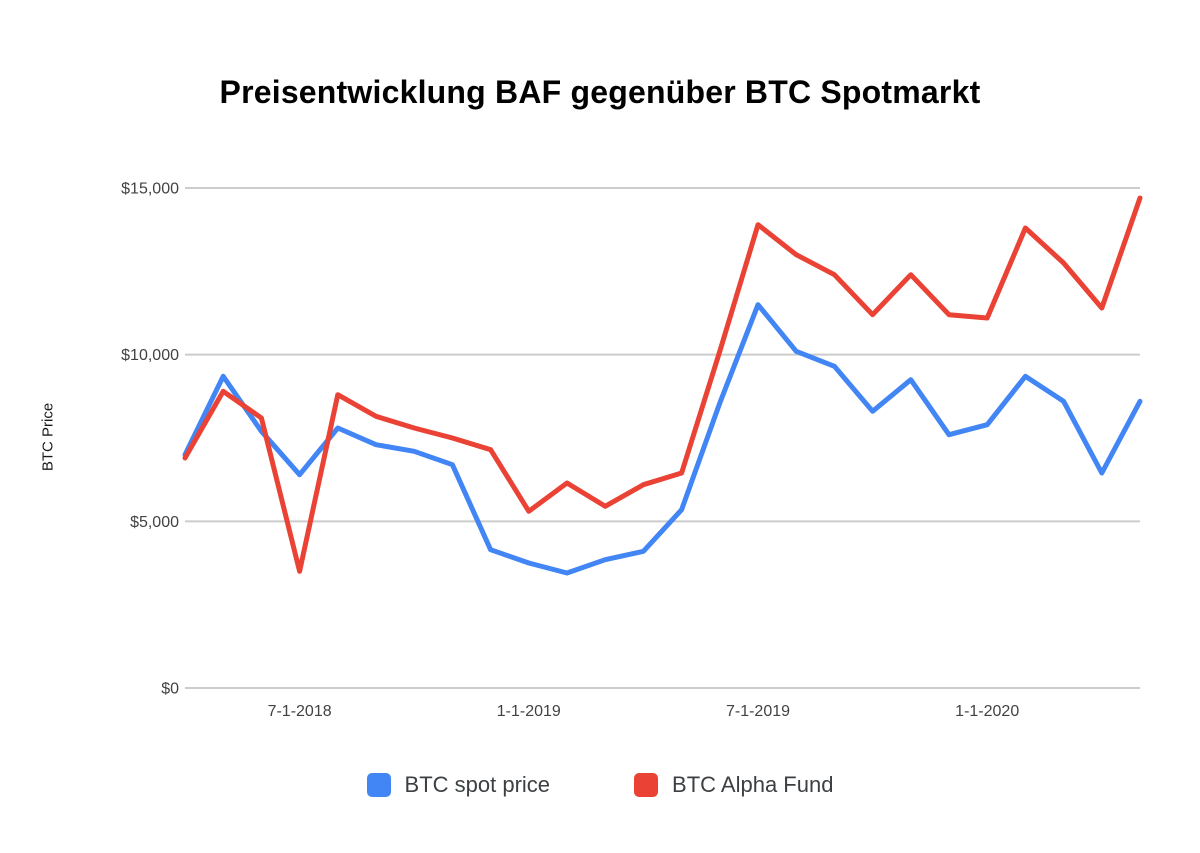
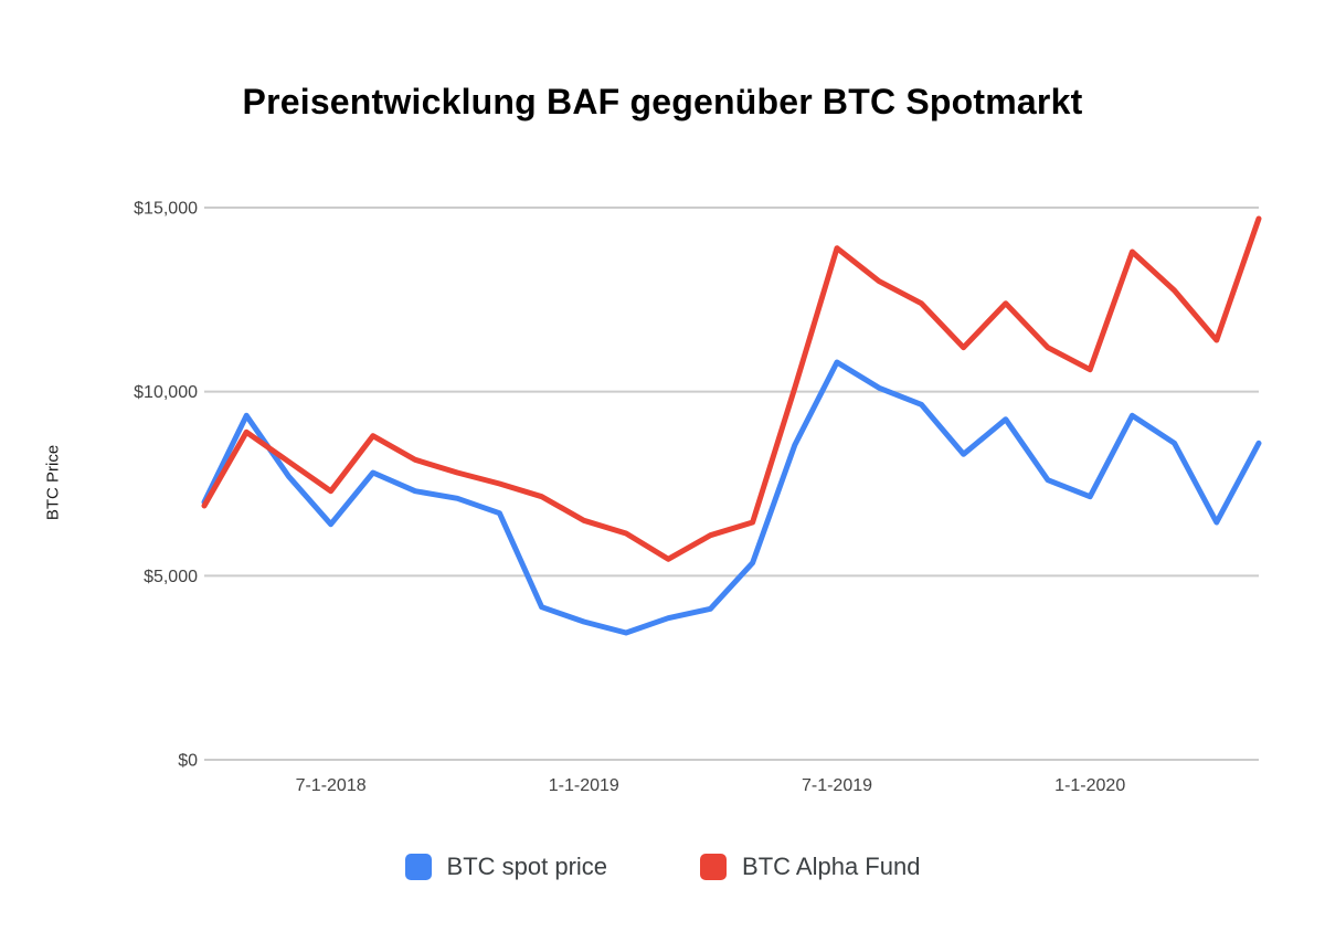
BTC Alpha Fund/7-1-2018: $3500 -> $7300
BTC Alpha Fund/1-1-2019: $5300 -> $6500
BTC spot price/7-1-2019: $11500 -> $10800
BTC spot price/1-1-2020: $7900 -> $7200
BTC Alpha Fund/1-1-2020: $11100 -> $10600
